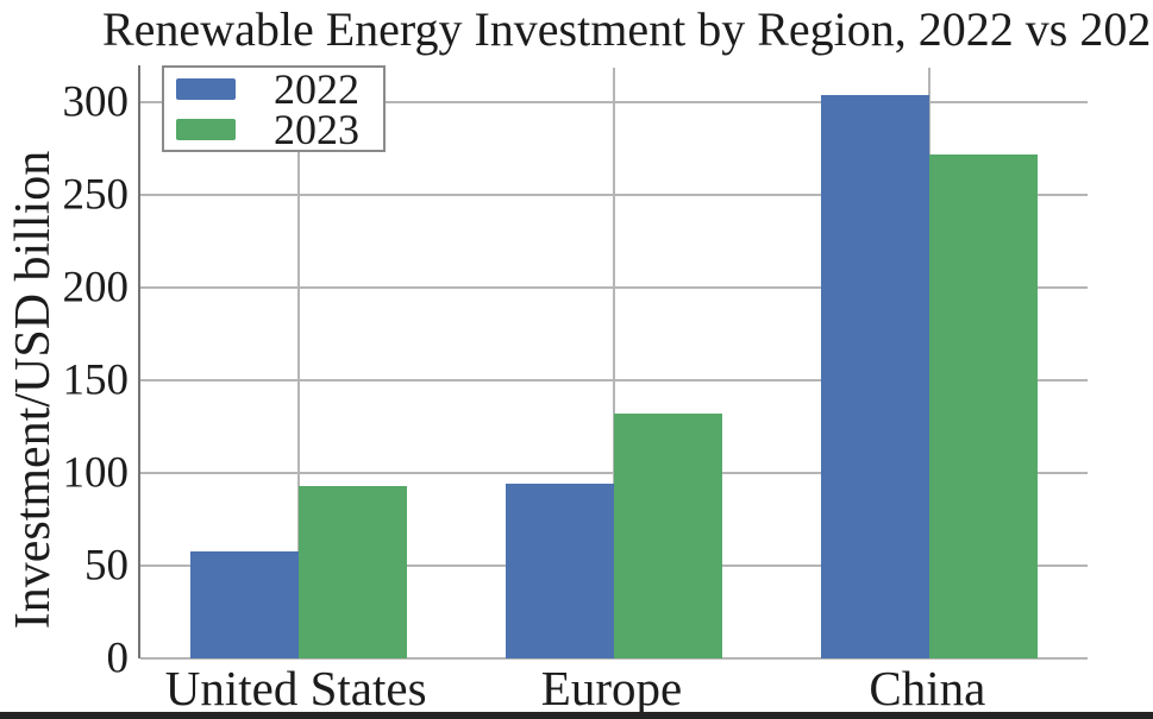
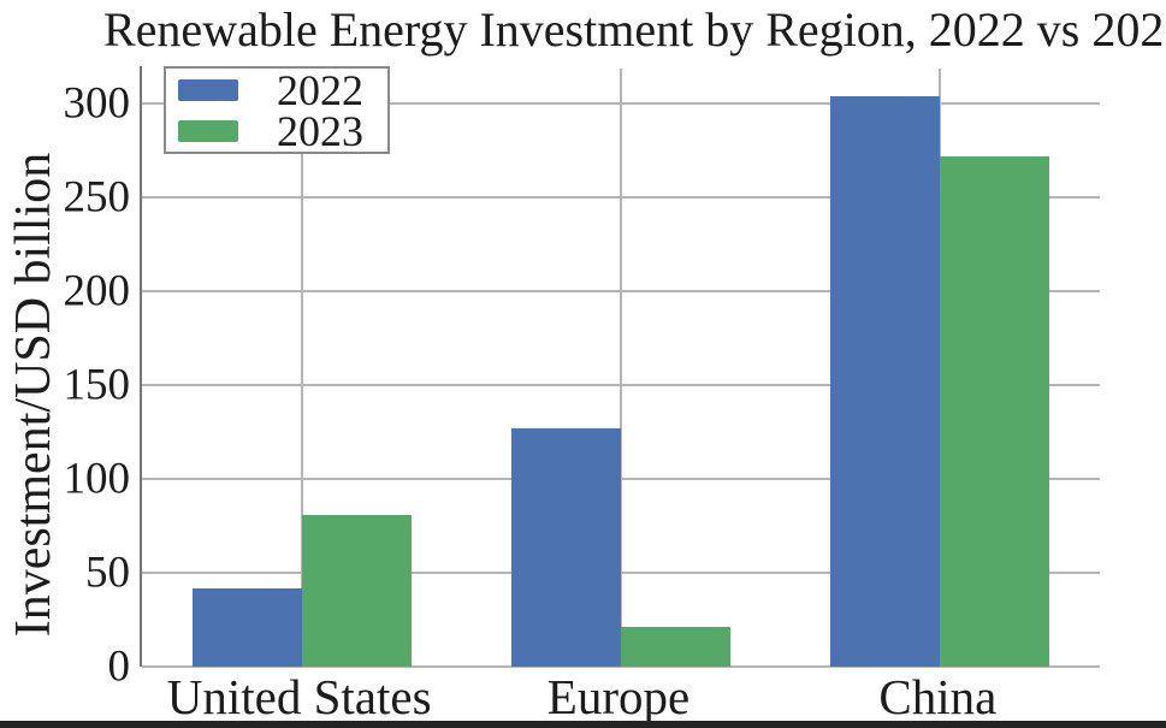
2022/United States: 58 -> 42
2023/United States: 93 -> 81
2022/Europe: 94 -> 127
2023/Europe: 132 -> 21
